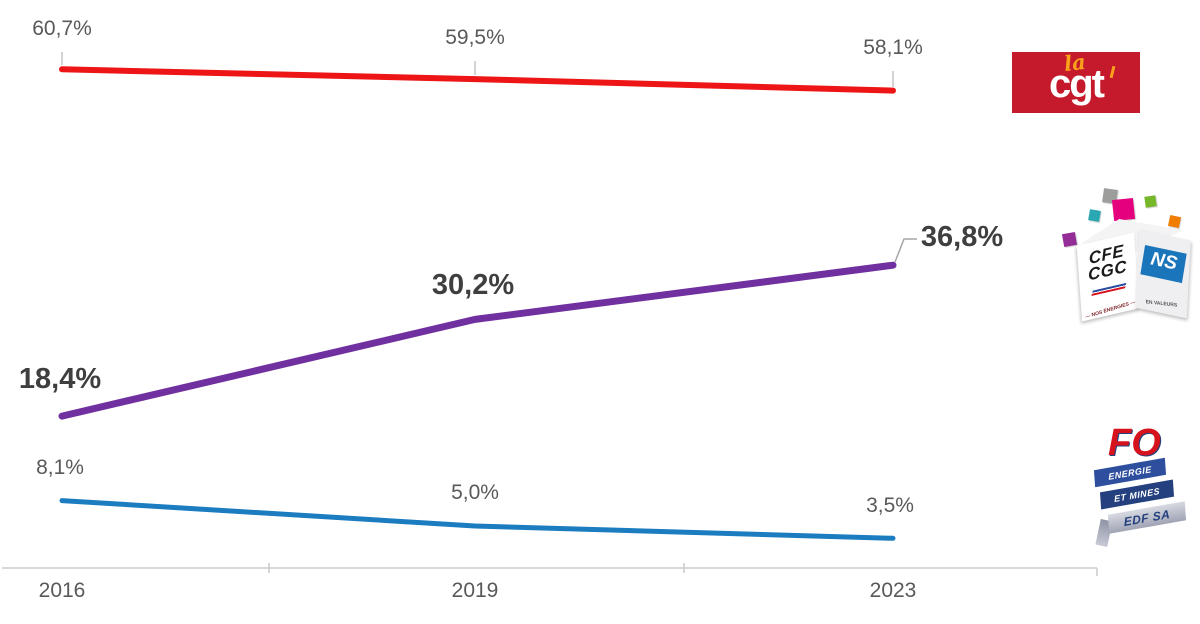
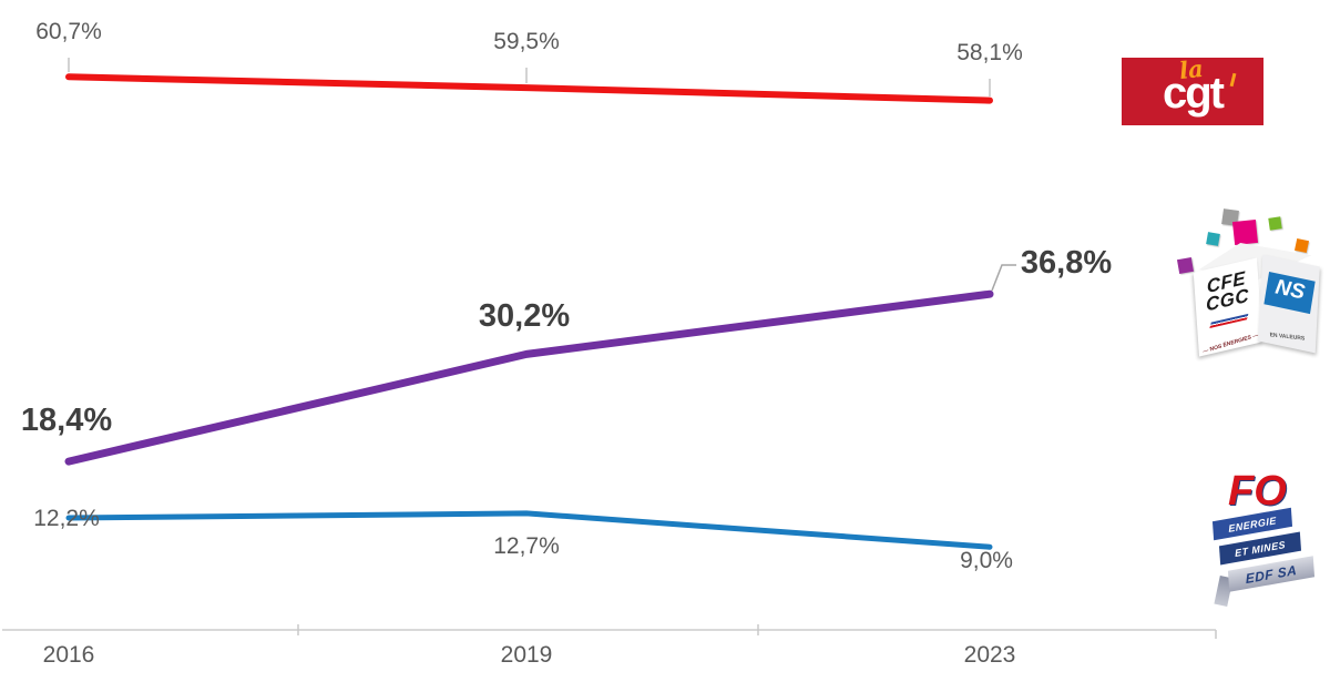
FO/2016: 8,1% -> 12,2%
FO/2019: 5,0% -> 12,7%
FO/2023: 3,5% -> 9,0%
